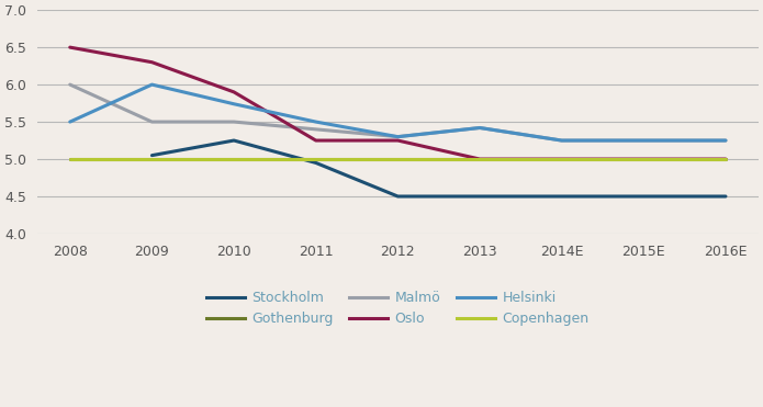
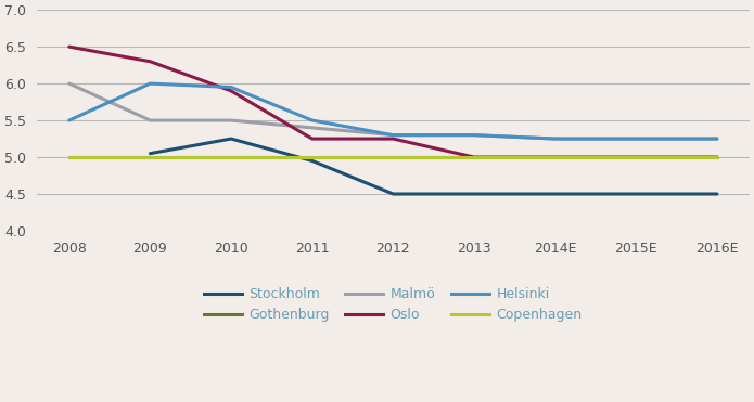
Helsinki/2010: 5.74 -> 5.95
Malmö/2013: 5.42 -> 5.30
Helsinki/2013: 5.42 -> 5.30
